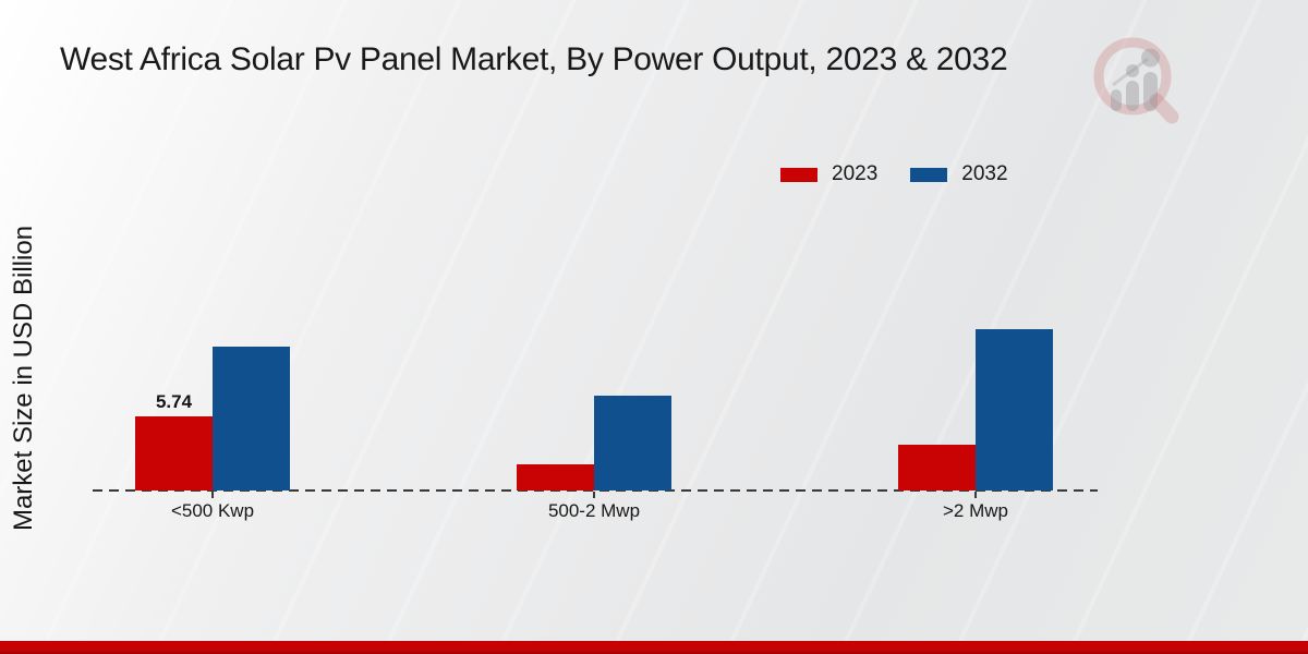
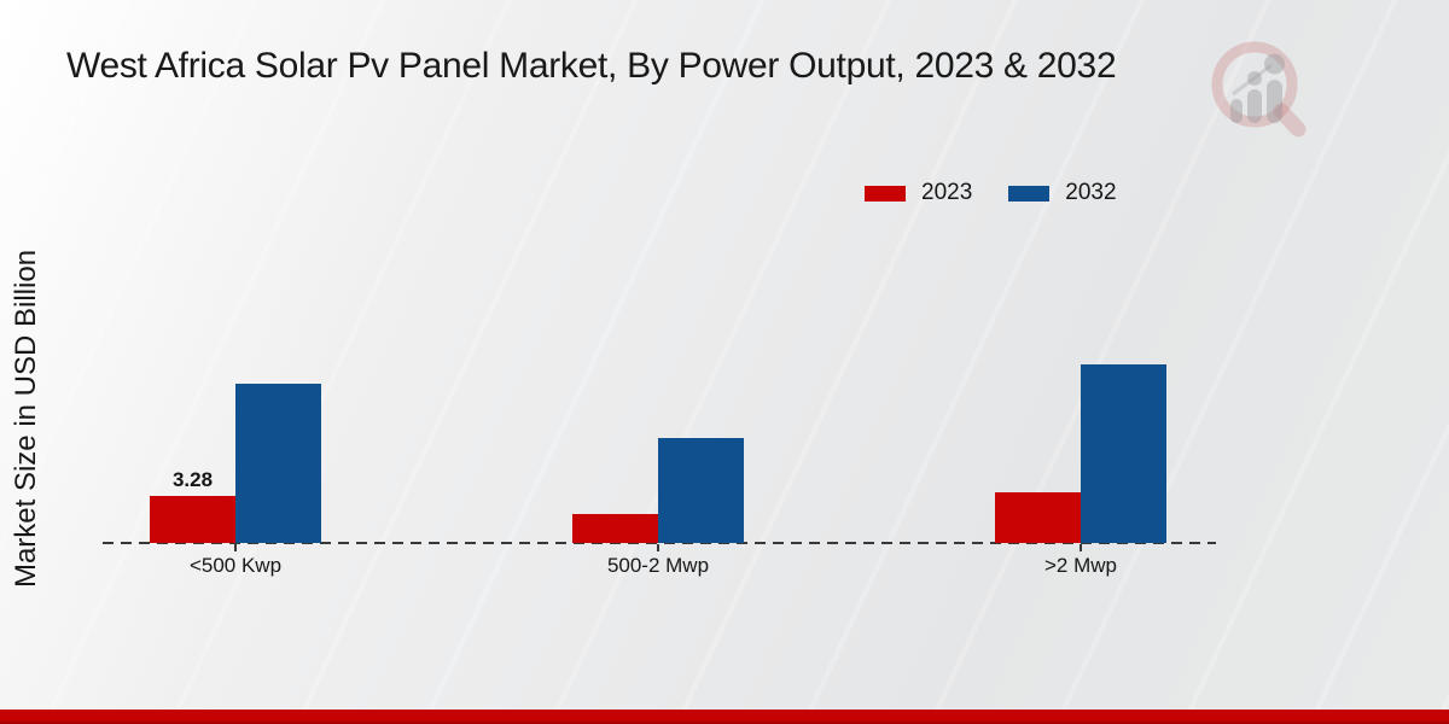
2023/<500 Kwp: 5.74 -> 3.28
